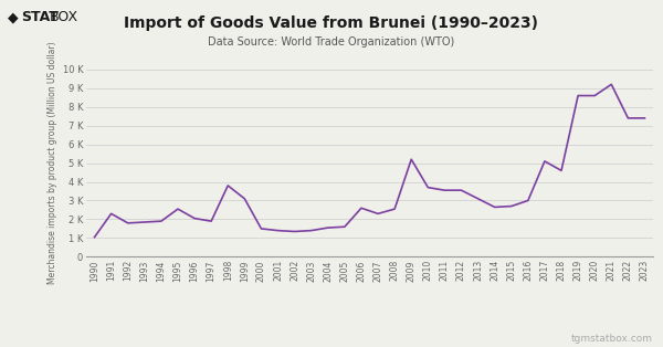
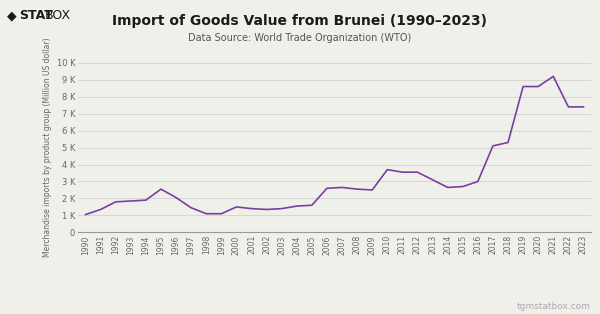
1991: 2.3 K -> 1.4 K
1997: 1.9 K -> 1.4 K
1998: 3.8 K -> 1.1 K
1999: 3.1 K -> 1.1 K
2007: 2.3 K -> 2.6 K
2009: 5.2 K -> 2.5 K
2018: 4.6 K -> 5.3 K
